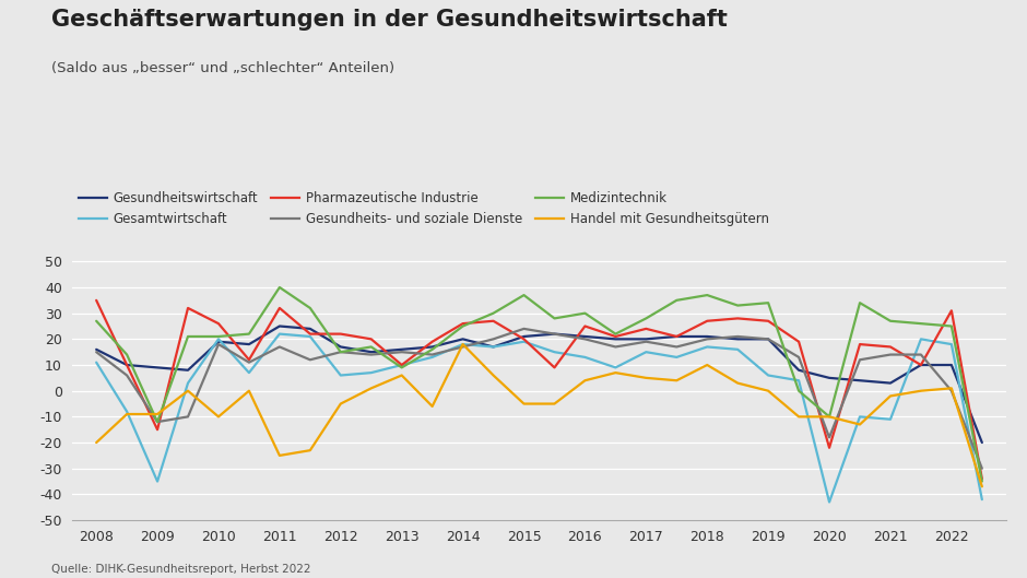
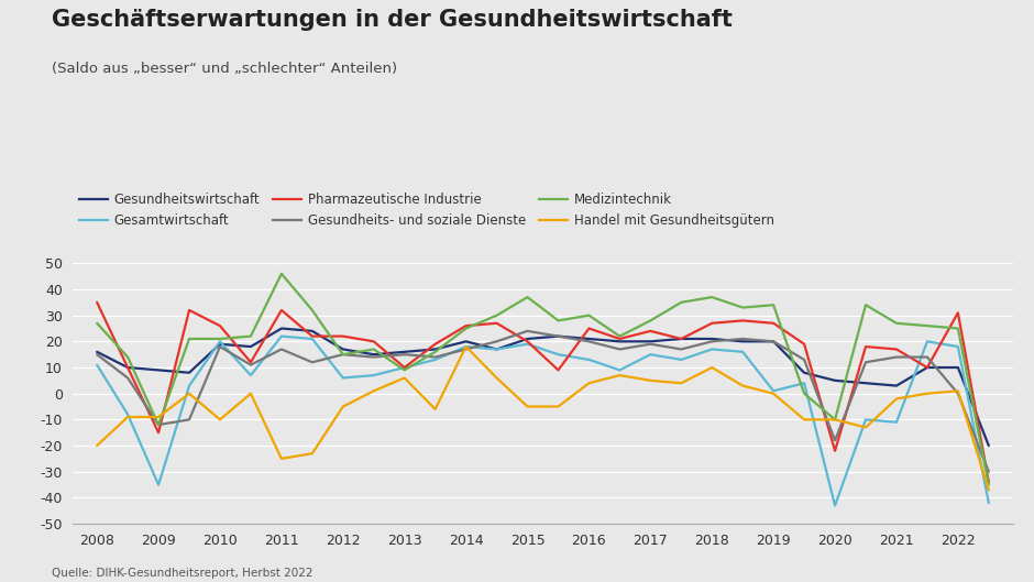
Medizintechnik/2011: 40 -> 46
Gesamtwirtschaft/2019: 6 -> 1
